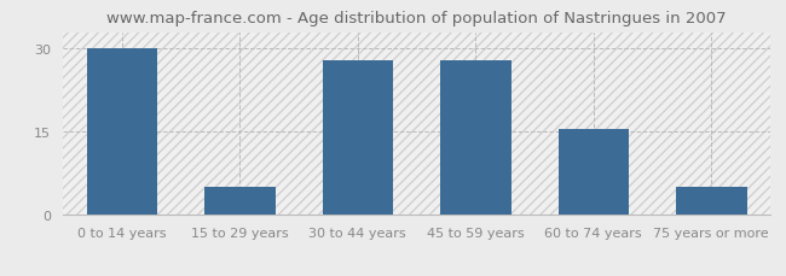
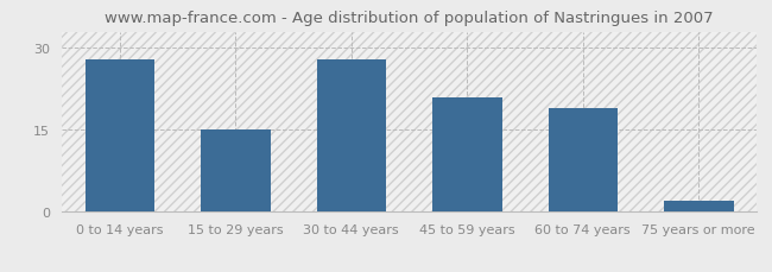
0 to 14 years: 30.0 -> 28.0
15 to 29 years: 5.0 -> 15.0
45 to 59 years: 28.0 -> 21.0
60 to 74 years: 15.5 -> 19.0
75 years or more: 5.0 -> 2.0
